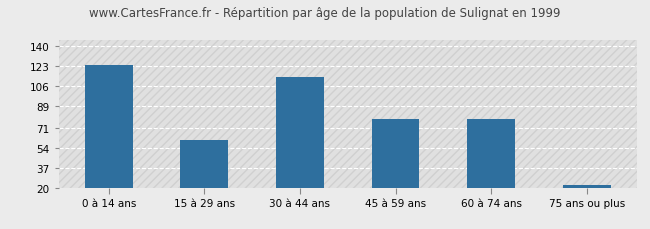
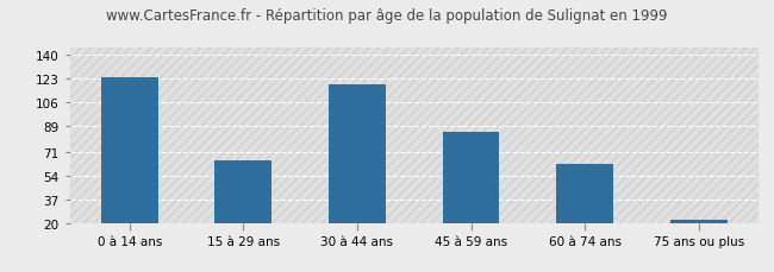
15 à 29 ans: 60 -> 65
30 à 44 ans: 114 -> 119
45 à 59 ans: 78 -> 85
60 à 74 ans: 78 -> 62
